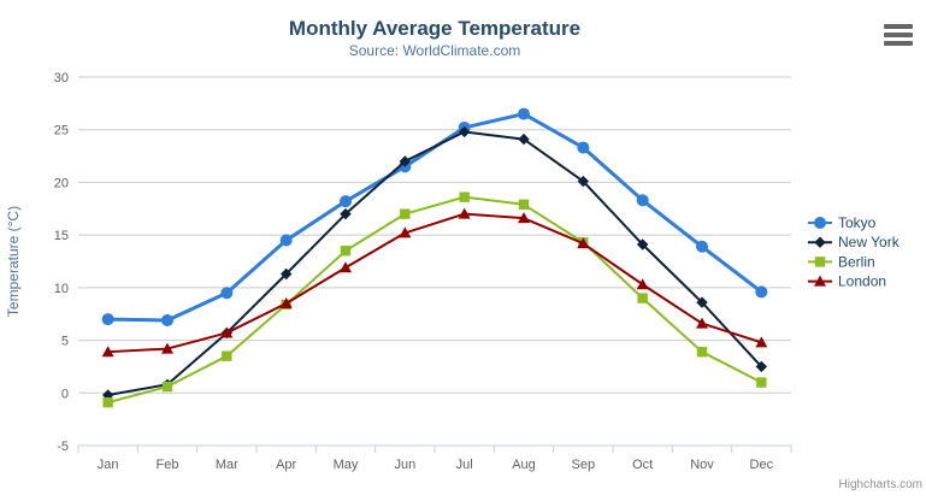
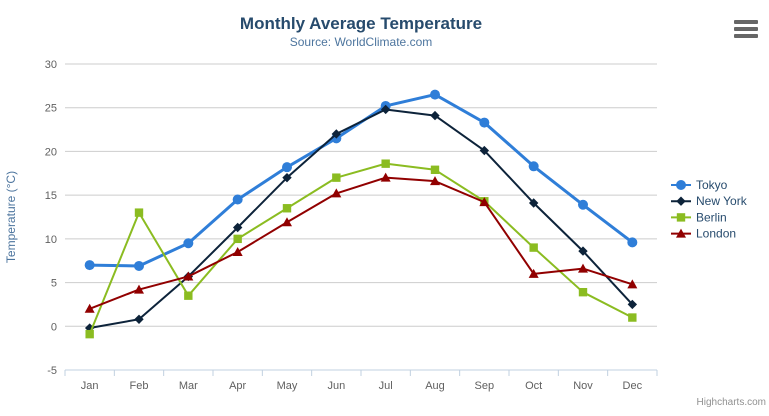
London/Jan: 4 -> 2
Berlin/Feb: 1 -> 13
Berlin/Apr: 8 -> 10
London/Oct: 10 -> 6
